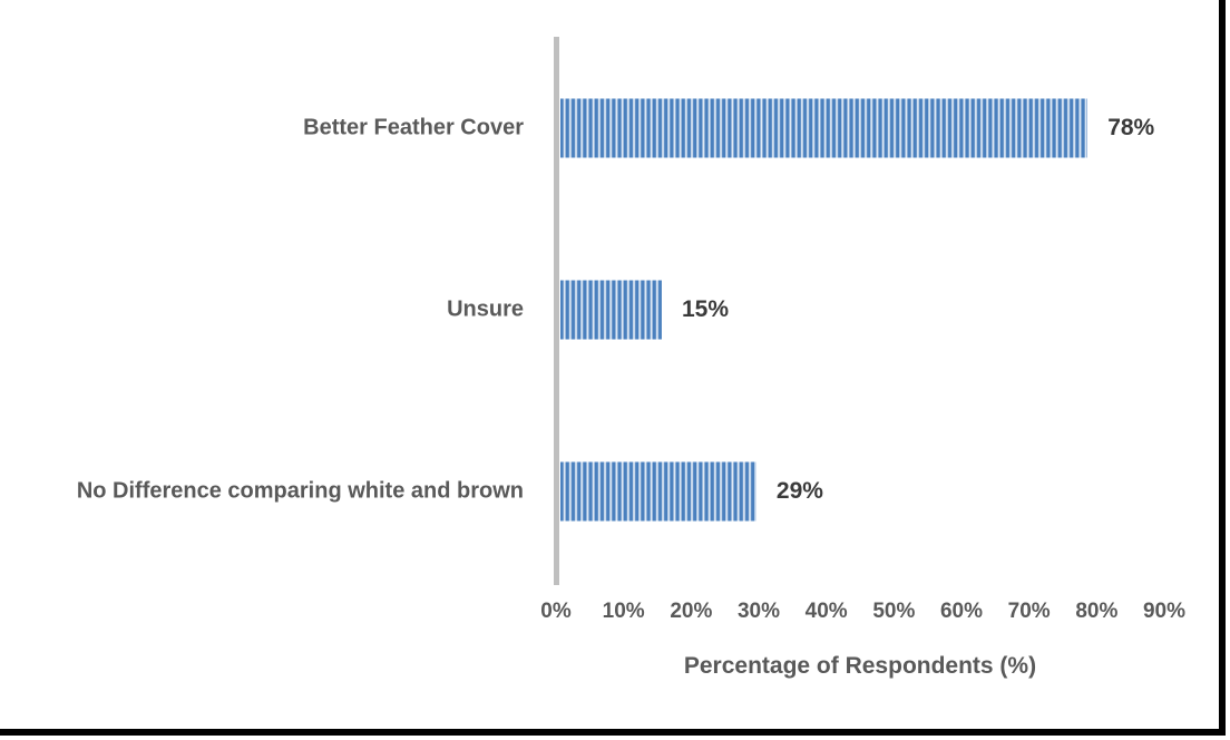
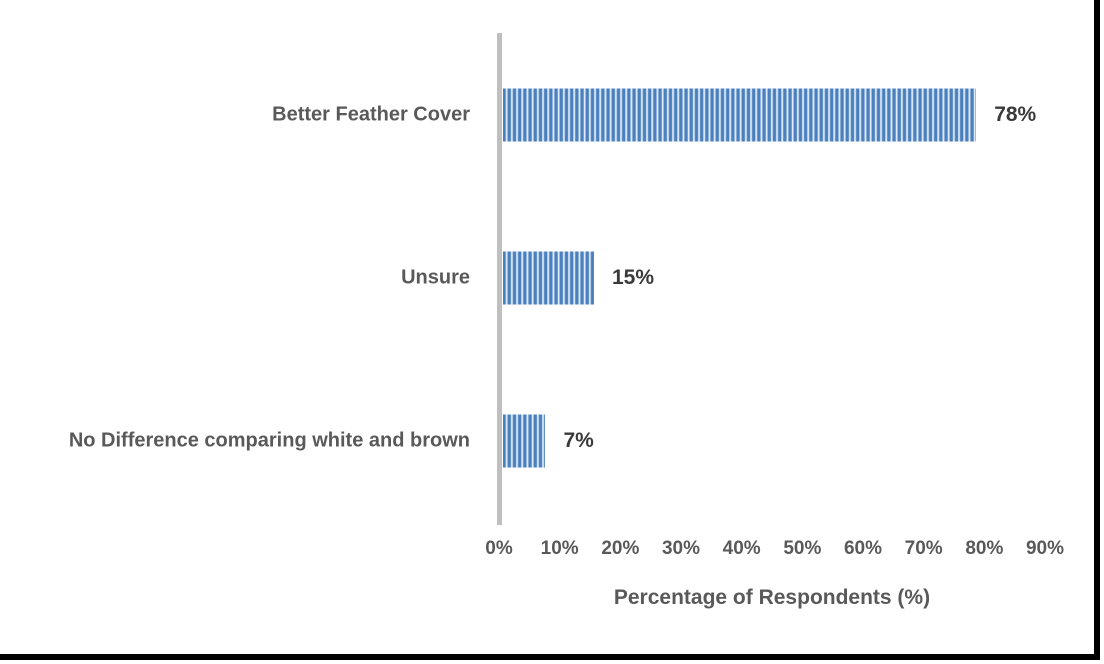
No Difference comparing white and brown: 29% -> 7%
